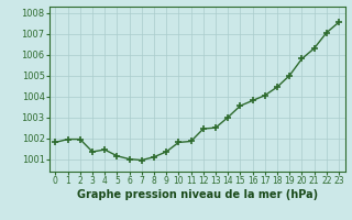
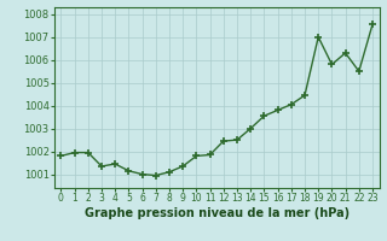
19: 1005.0 -> 1007.0
22: 1007.0 -> 1005.5
